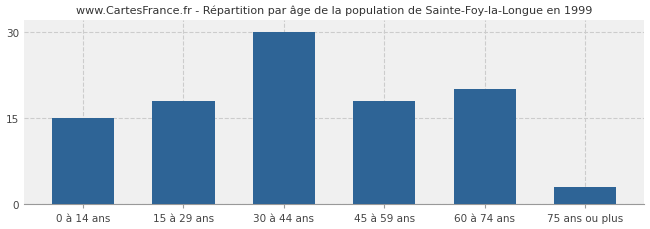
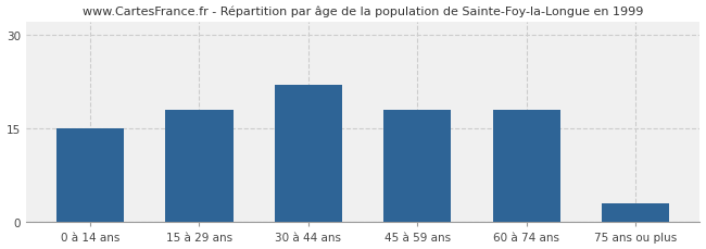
30 à 44 ans: 30 -> 22
60 à 74 ans: 20 -> 18
